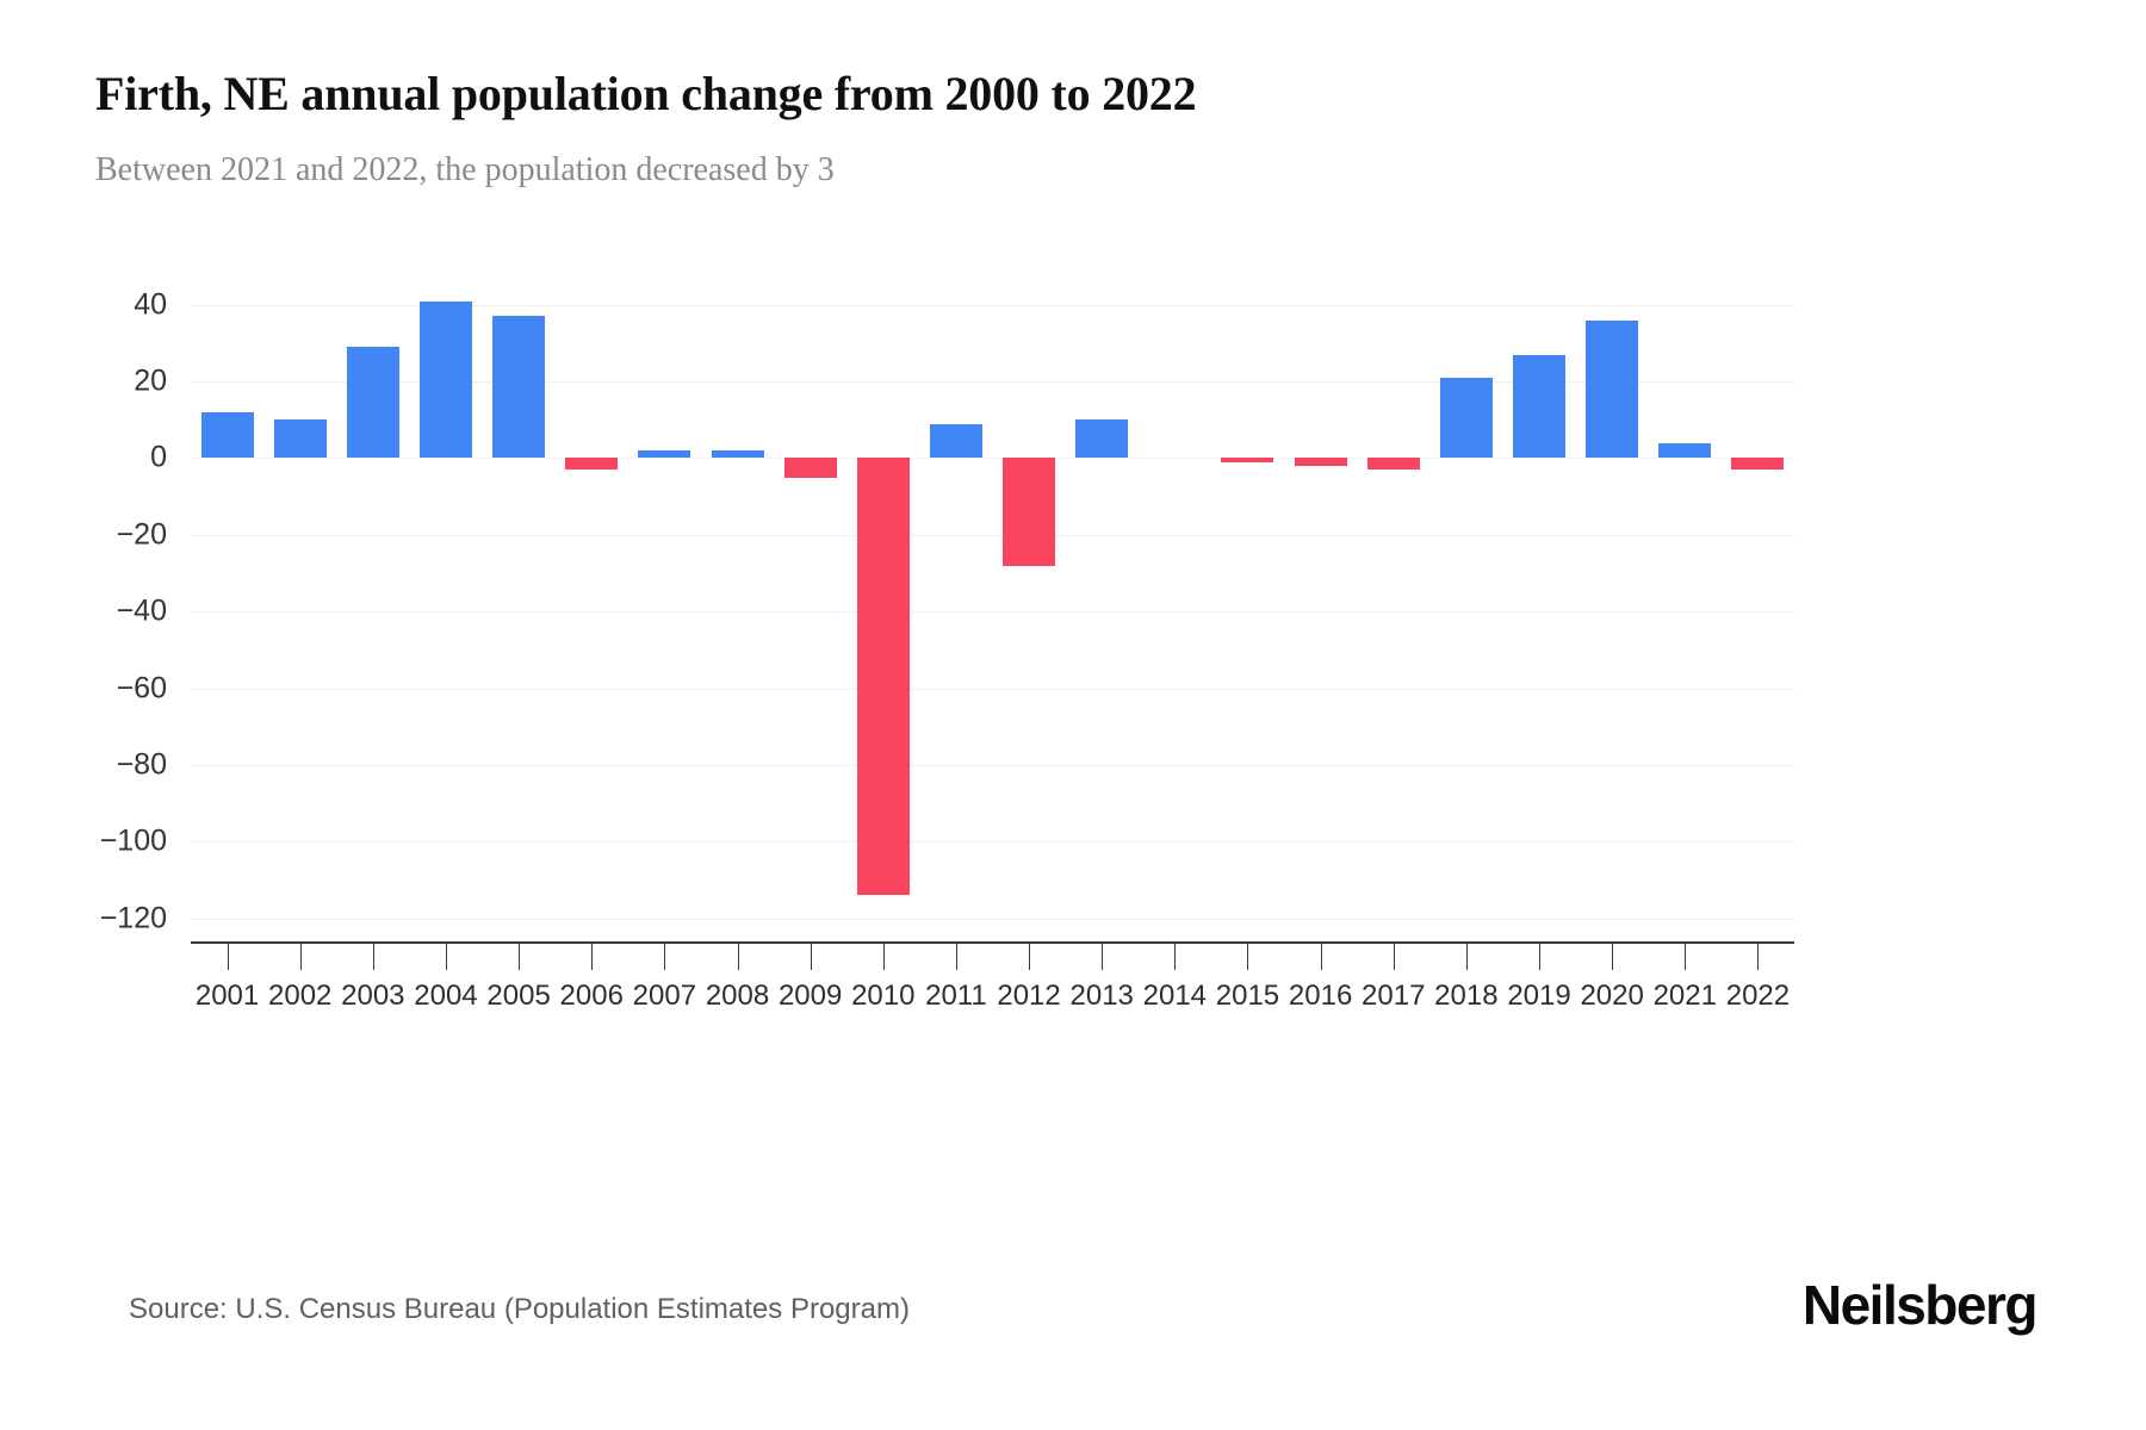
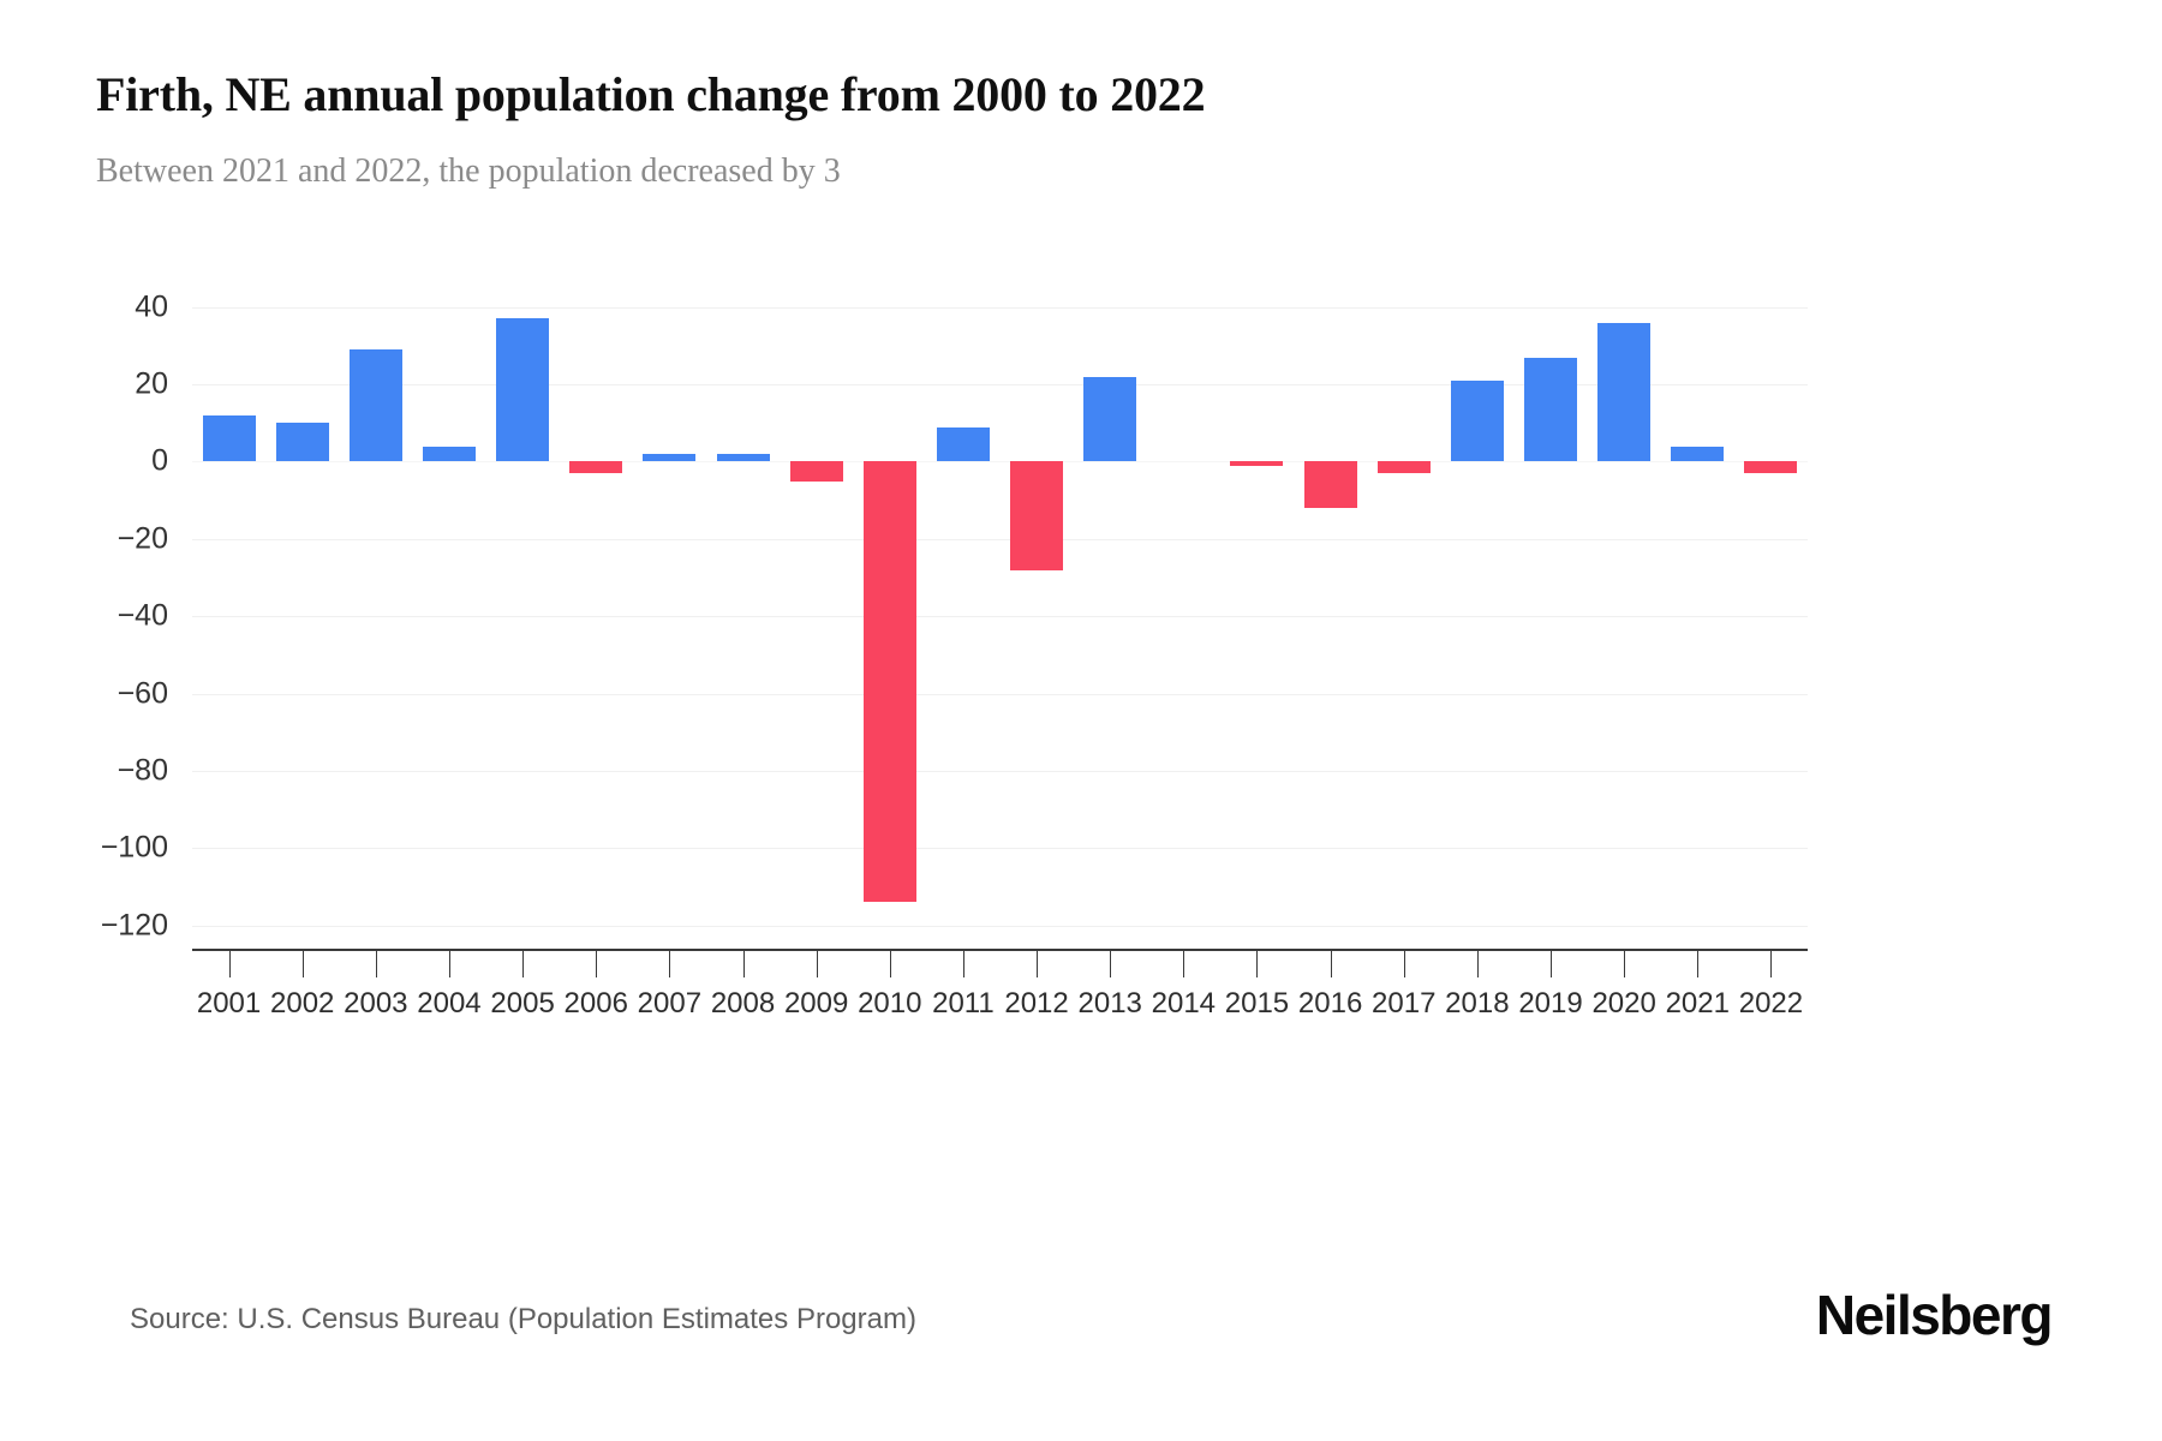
2004: 41 -> 4
2013: 10 -> 22
2016: -2 -> -12
